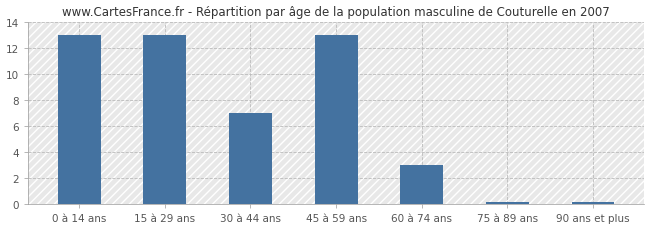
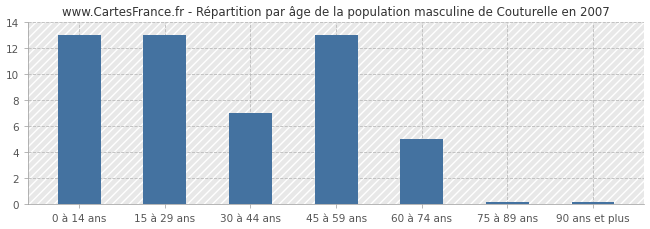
60 à 74 ans: 3.0 -> 5.0
